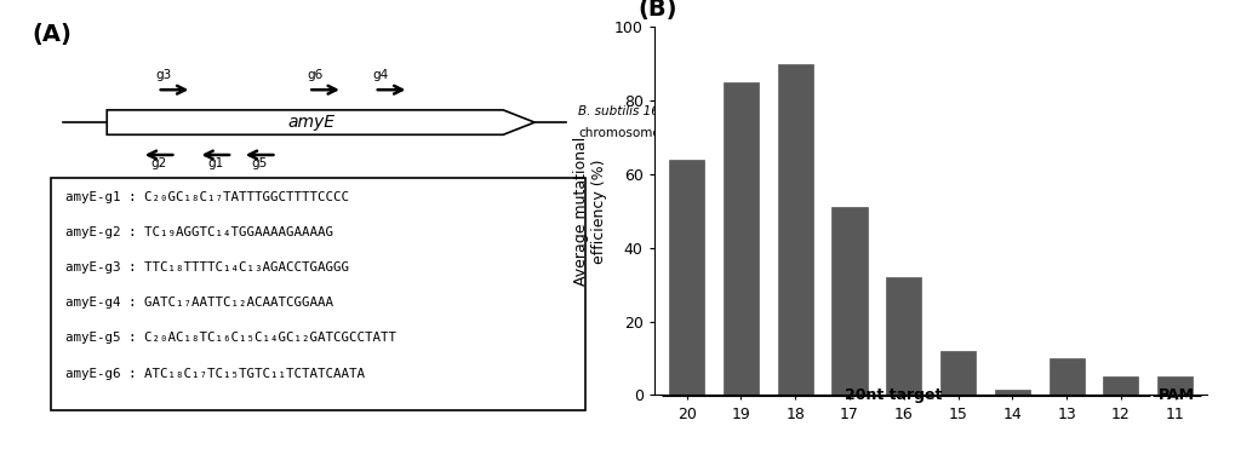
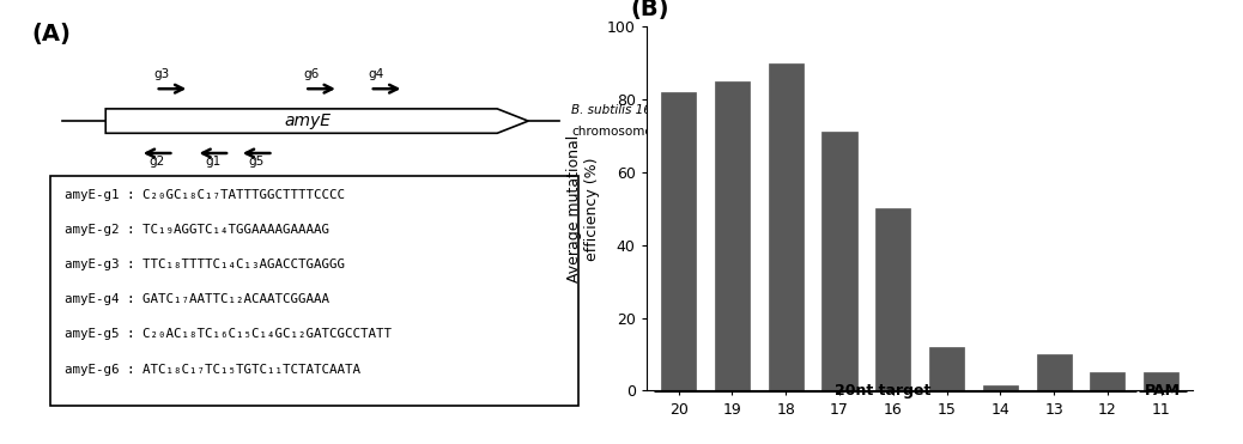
20: 64.0 -> 82.0
17: 51.0 -> 71.0
16: 32.0 -> 50.0
